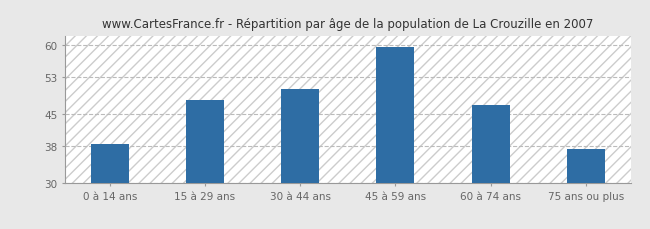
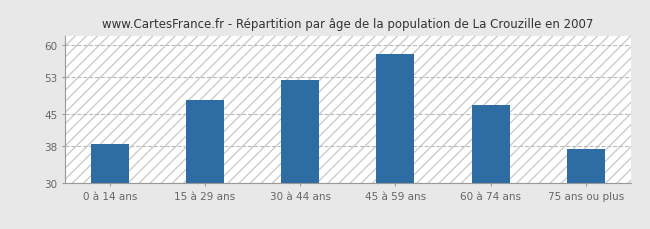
30 à 44 ans: 50.5 -> 52.5
45 à 59 ans: 59.5 -> 58.0
